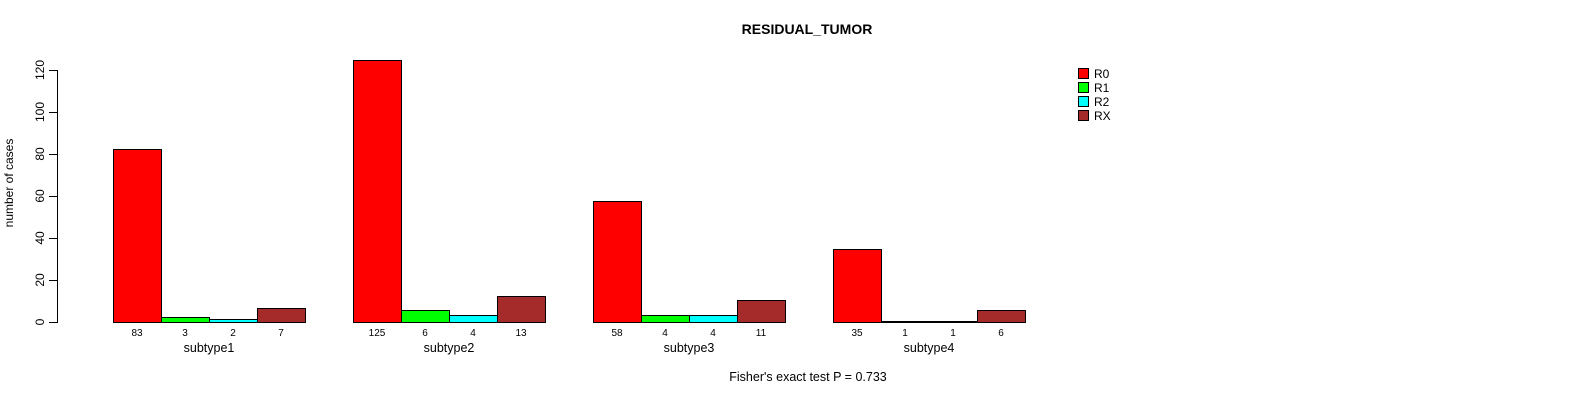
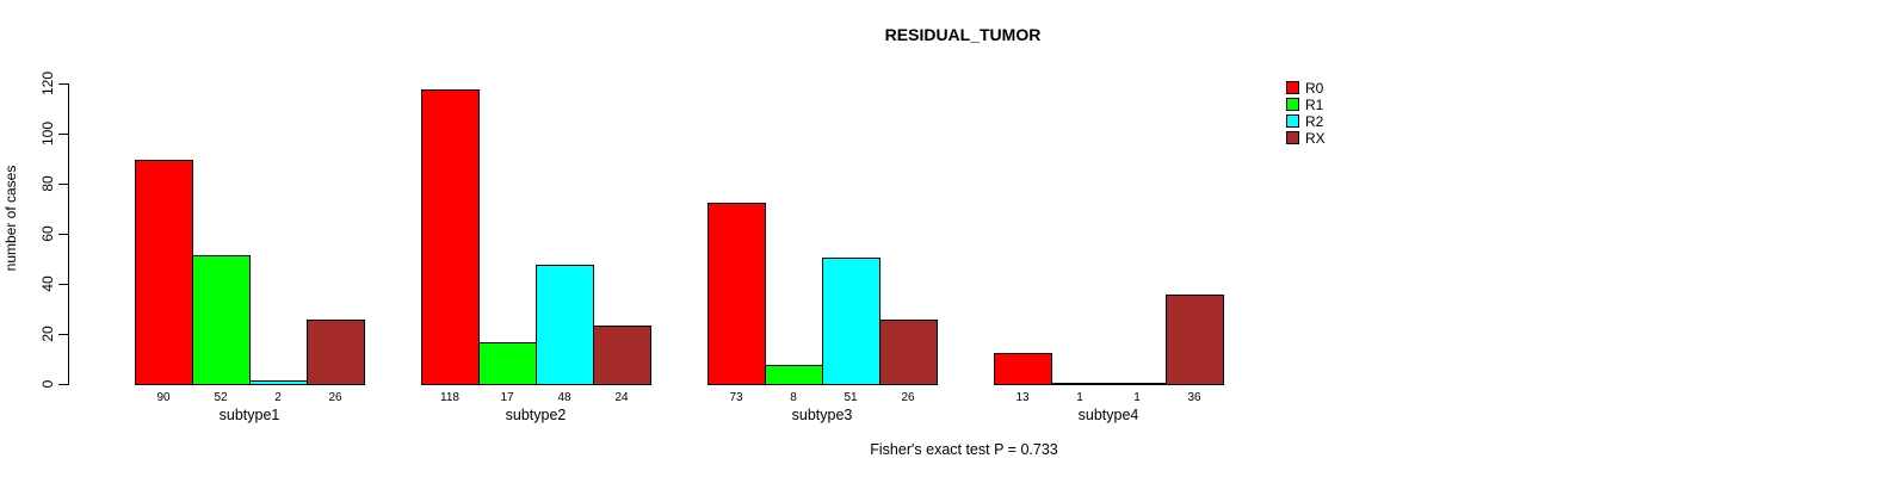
R0/subtype1: 83 -> 90
R1/subtype1: 3 -> 52
RX/subtype1: 7 -> 26
R0/subtype2: 125 -> 118
R1/subtype2: 6 -> 17
R2/subtype2: 4 -> 48
RX/subtype2: 13 -> 24
R0/subtype3: 58 -> 73
R1/subtype3: 4 -> 8
R2/subtype3: 4 -> 51
RX/subtype3: 11 -> 26
R0/subtype4: 35 -> 13
RX/subtype4: 6 -> 36
